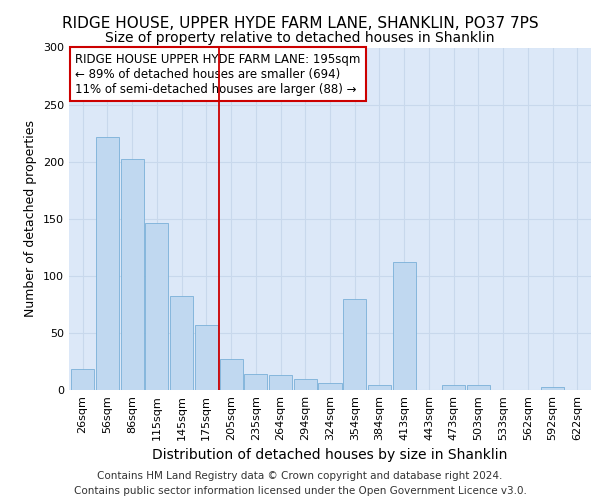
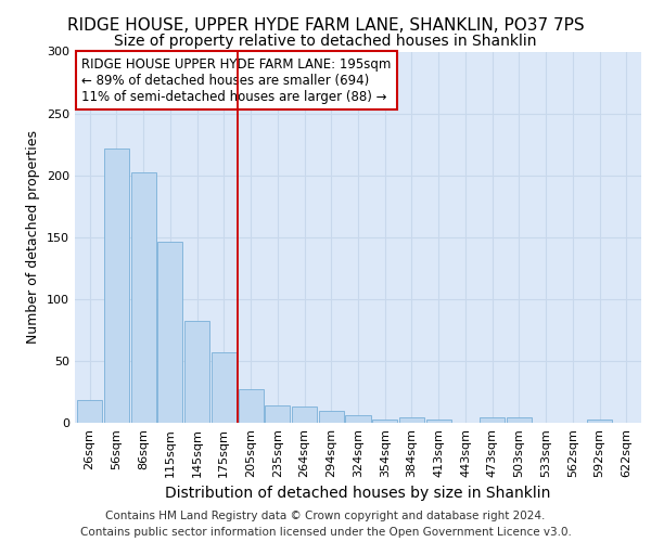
354sqm: 80 -> 3
413sqm: 112 -> 3
